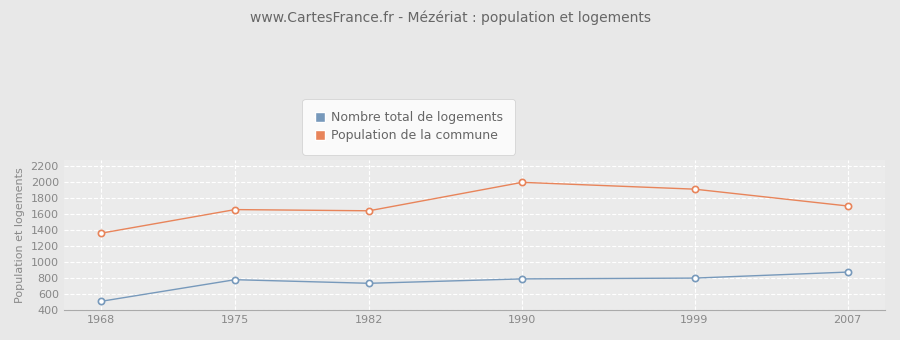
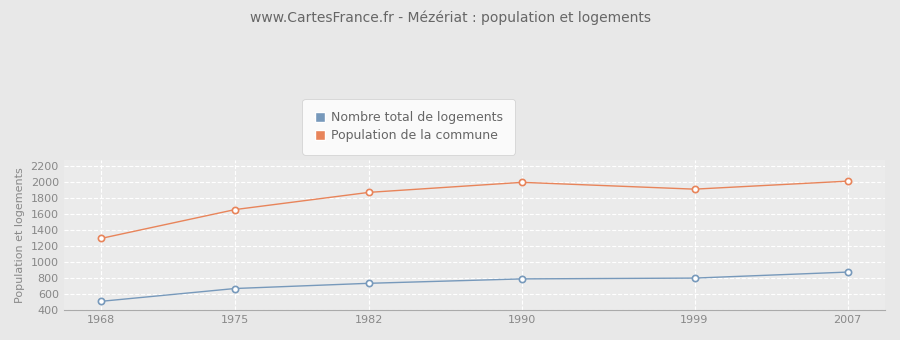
Population de la commune/1968: 1360 -> 1300
Nombre total de logements/1975: 780 -> 670
Population de la commune/1982: 1640 -> 1870
Population de la commune/2007: 1700 -> 2010
